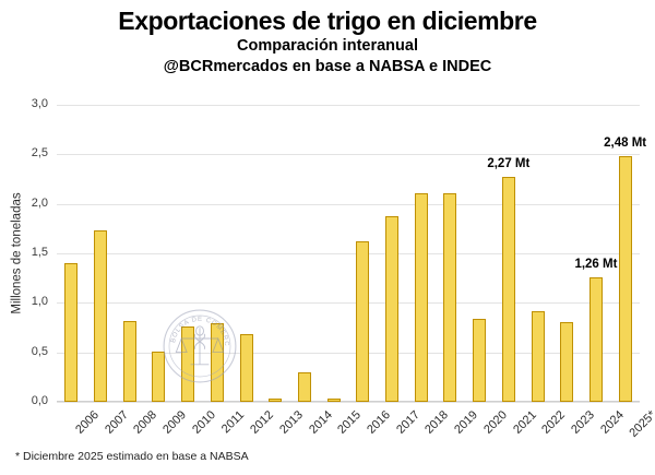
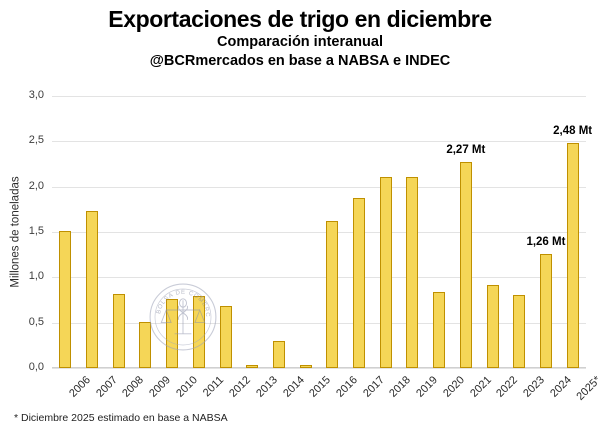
2006: 1,4 -> 1,5
